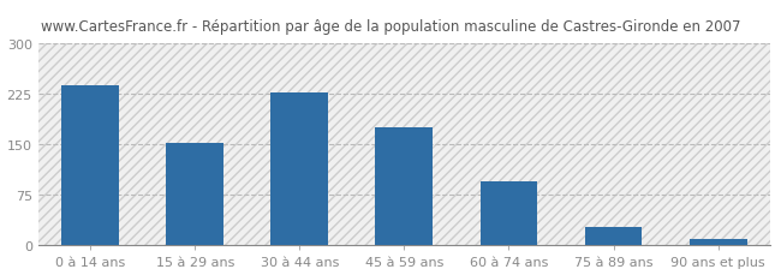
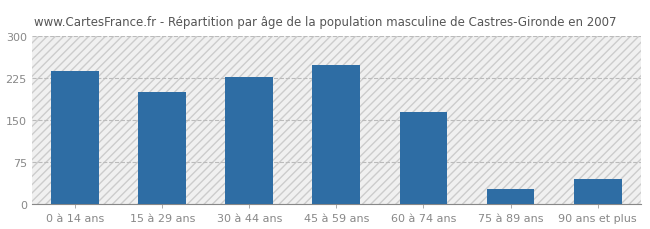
15 à 29 ans: 152 -> 200
45 à 59 ans: 175 -> 248
60 à 74 ans: 95 -> 164
90 ans et plus: 9 -> 46
